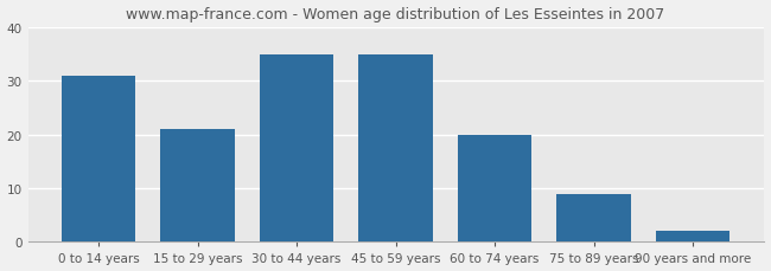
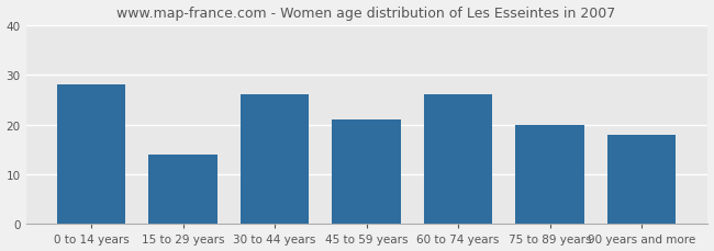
0 to 14 years: 31 -> 28
15 to 29 years: 21 -> 14
30 to 44 years: 35 -> 26
45 to 59 years: 35 -> 21
60 to 74 years: 20 -> 26
75 to 89 years: 9 -> 20
90 years and more: 2 -> 18
